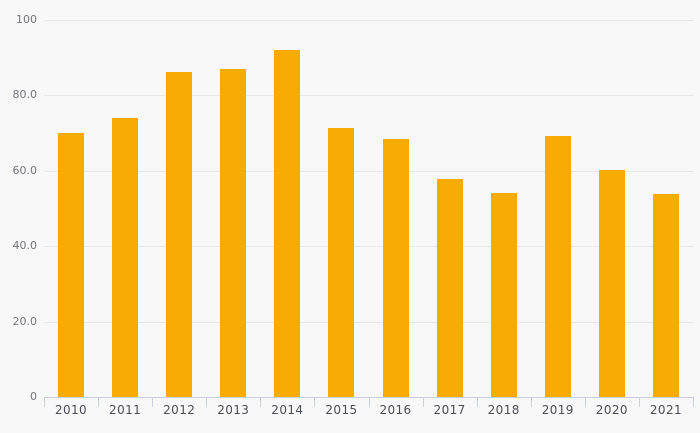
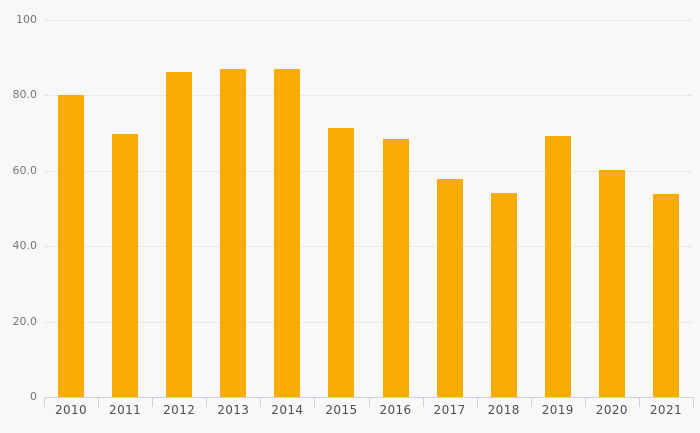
2010: 70 -> 80
2011: 74 -> 70
2014: 92 -> 87
